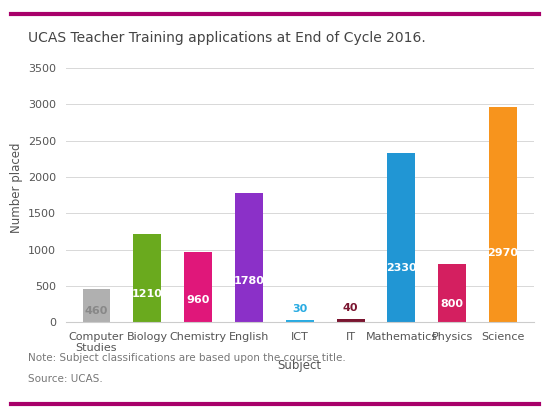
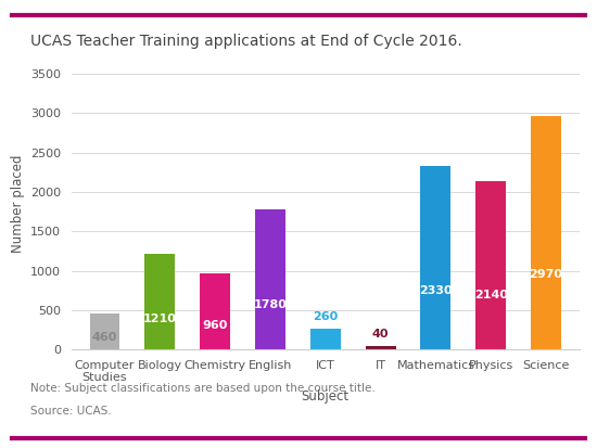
ICT: 30 -> 260
Physics: 800 -> 2140
